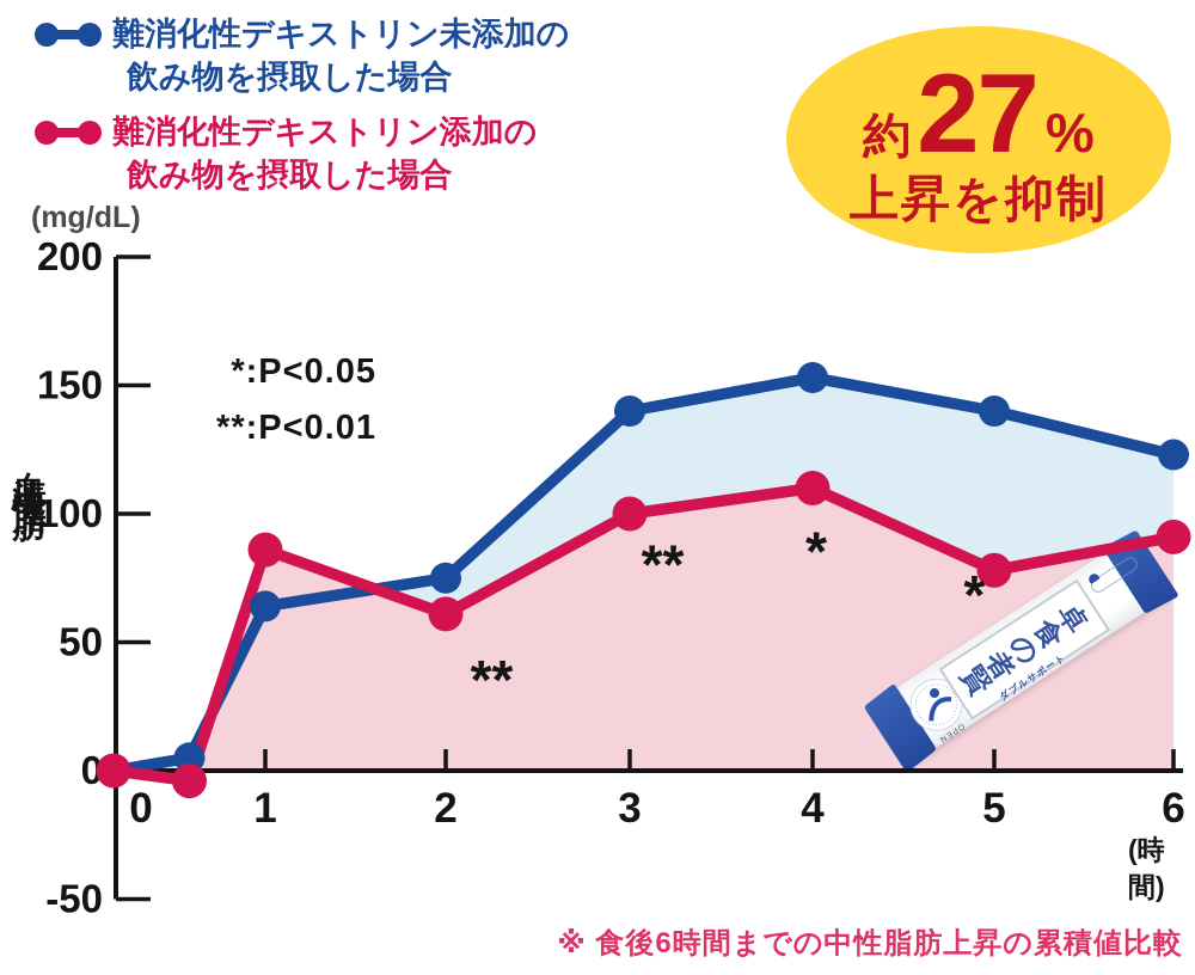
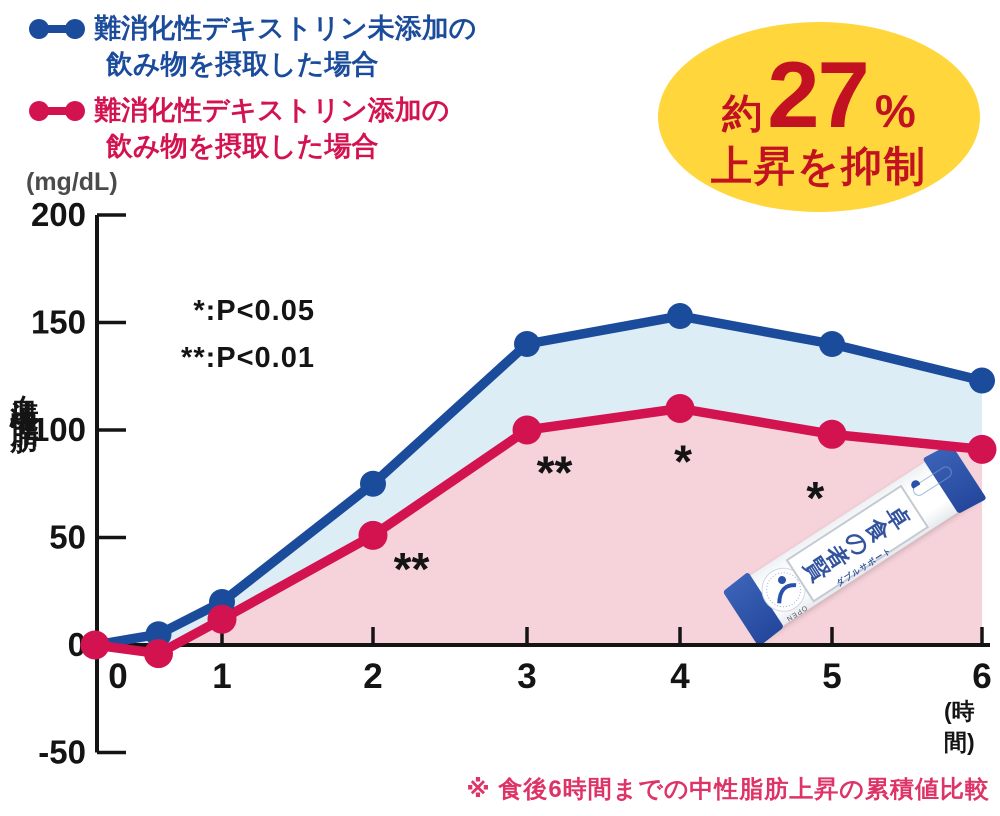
難消化性デキストリン未添加の飲み物を摂取した場合/1: 64 -> 20
難消化性デキストリン添加の飲み物を摂取した場合/1: 86 -> 12
難消化性デキストリン添加の飲み物を摂取した場合/2: 61 -> 51
難消化性デキストリン添加の飲み物を摂取した場合/5: 78 -> 98
